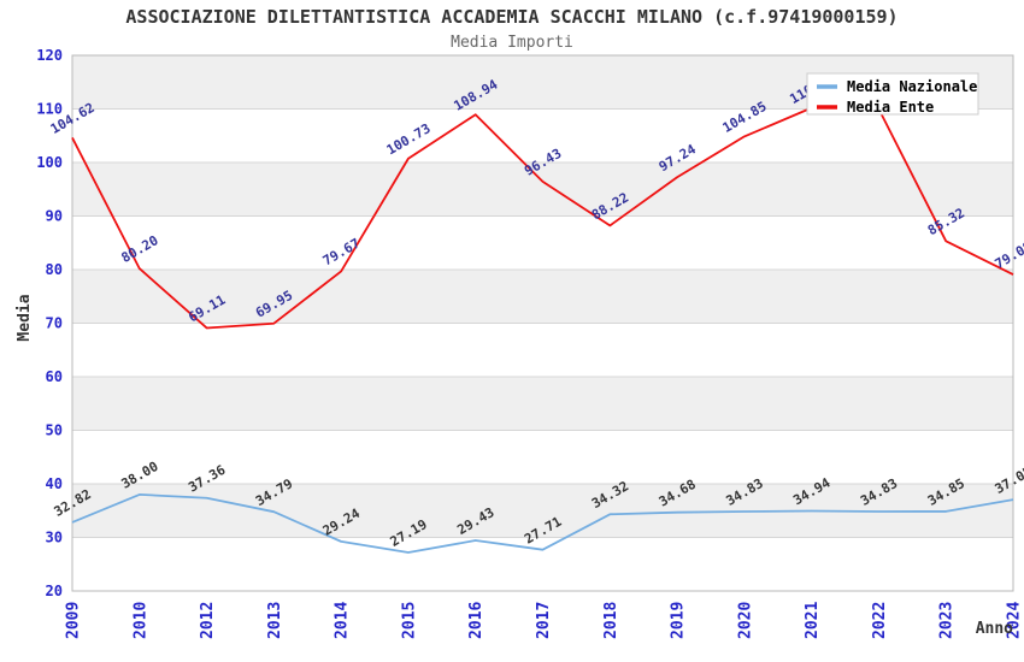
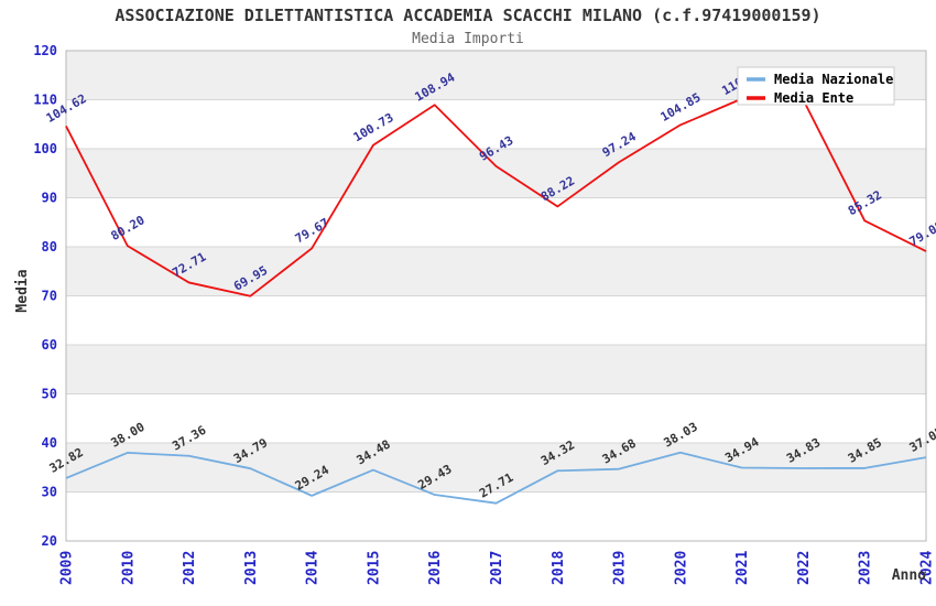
Media Ente/2012: 69.11 -> 72.71
Media Nazionale/2015: 27.19 -> 34.48
Media Nazionale/2020: 34.83 -> 38.03
